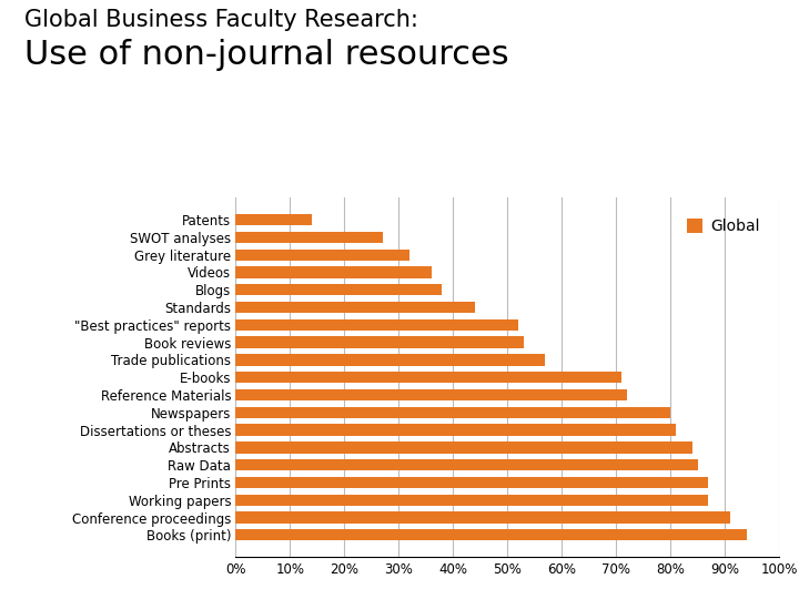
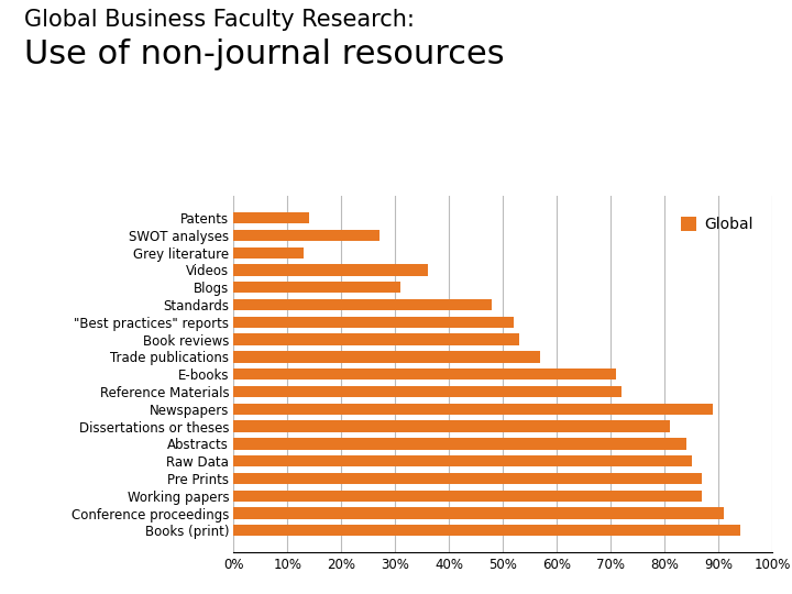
Grey literature: 32% -> 13%
Blogs: 38% -> 31%
Standards: 44% -> 48%
Newspapers: 80% -> 89%
